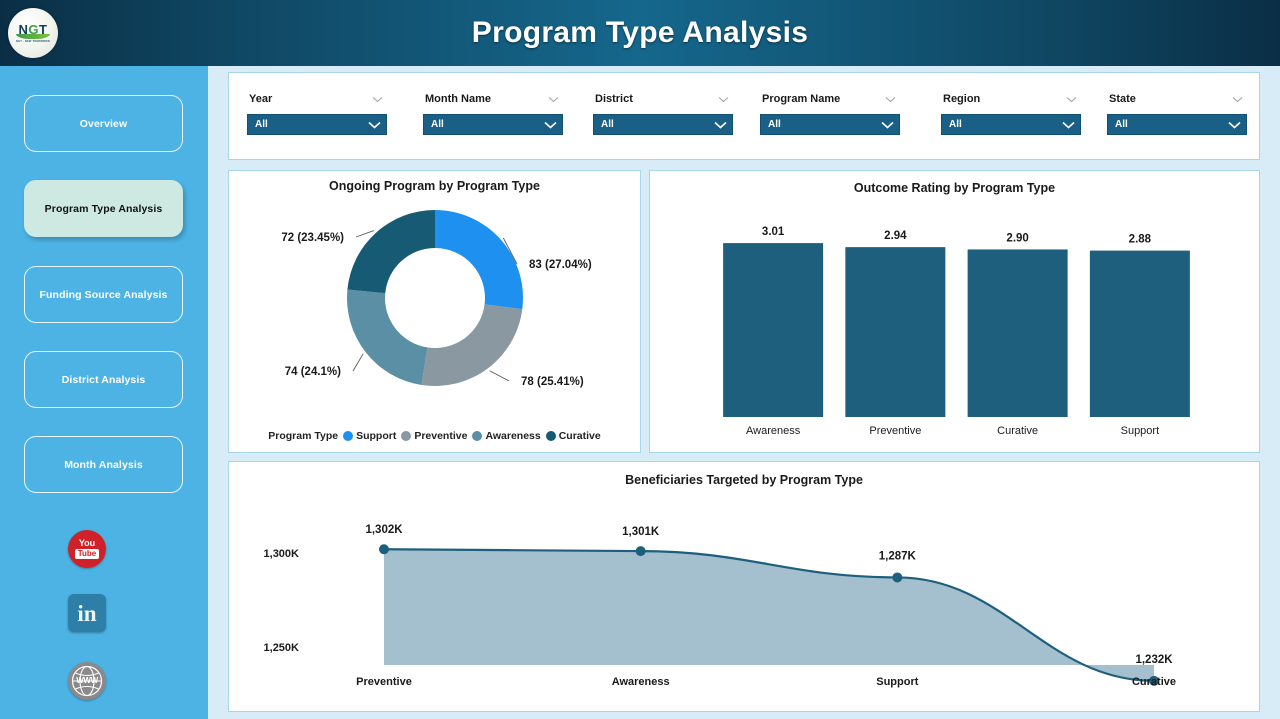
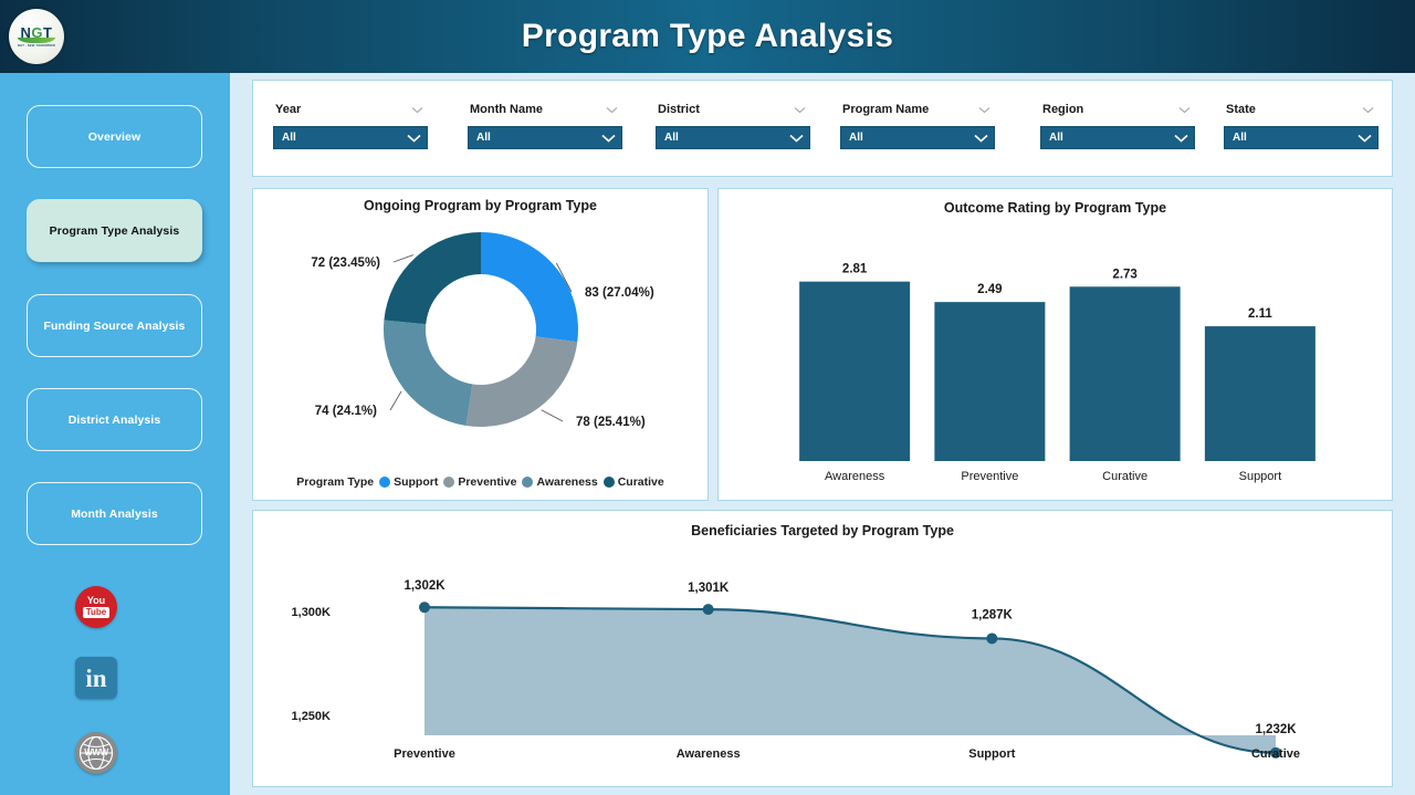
Outcome Rating by Program Type/Awareness: 3.01 -> 2.81
Outcome Rating by Program Type/Preventive: 2.94 -> 2.49
Outcome Rating by Program Type/Curative: 2.90 -> 2.73
Outcome Rating by Program Type/Support: 2.88 -> 2.11
